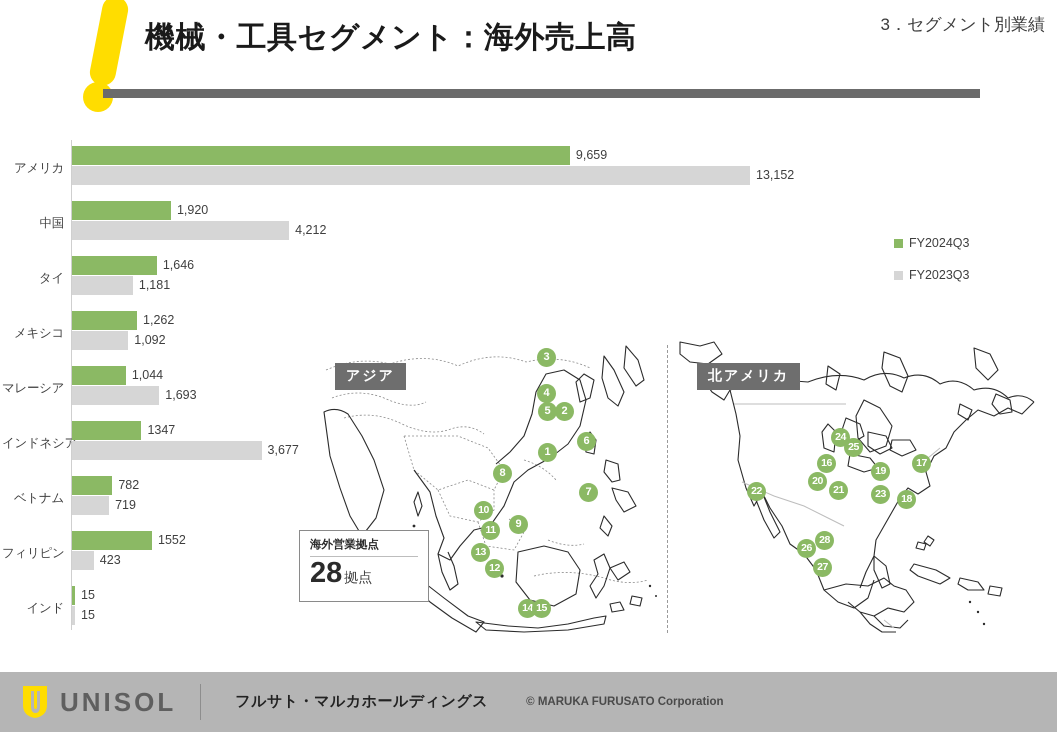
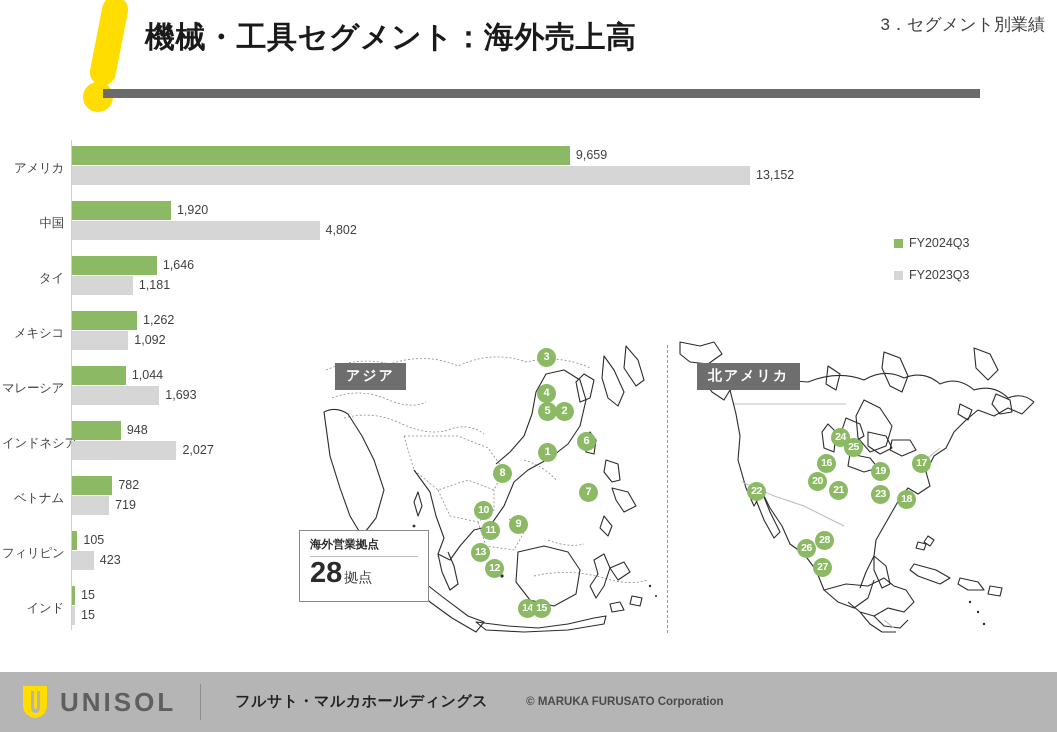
FY2023Q3/中国: 4,212 -> 4,802
FY2024Q3/インドネシア: 1347 -> 948
FY2023Q3/インドネシア: 3,677 -> 2,027
FY2024Q3/フィリピン: 1552 -> 105
